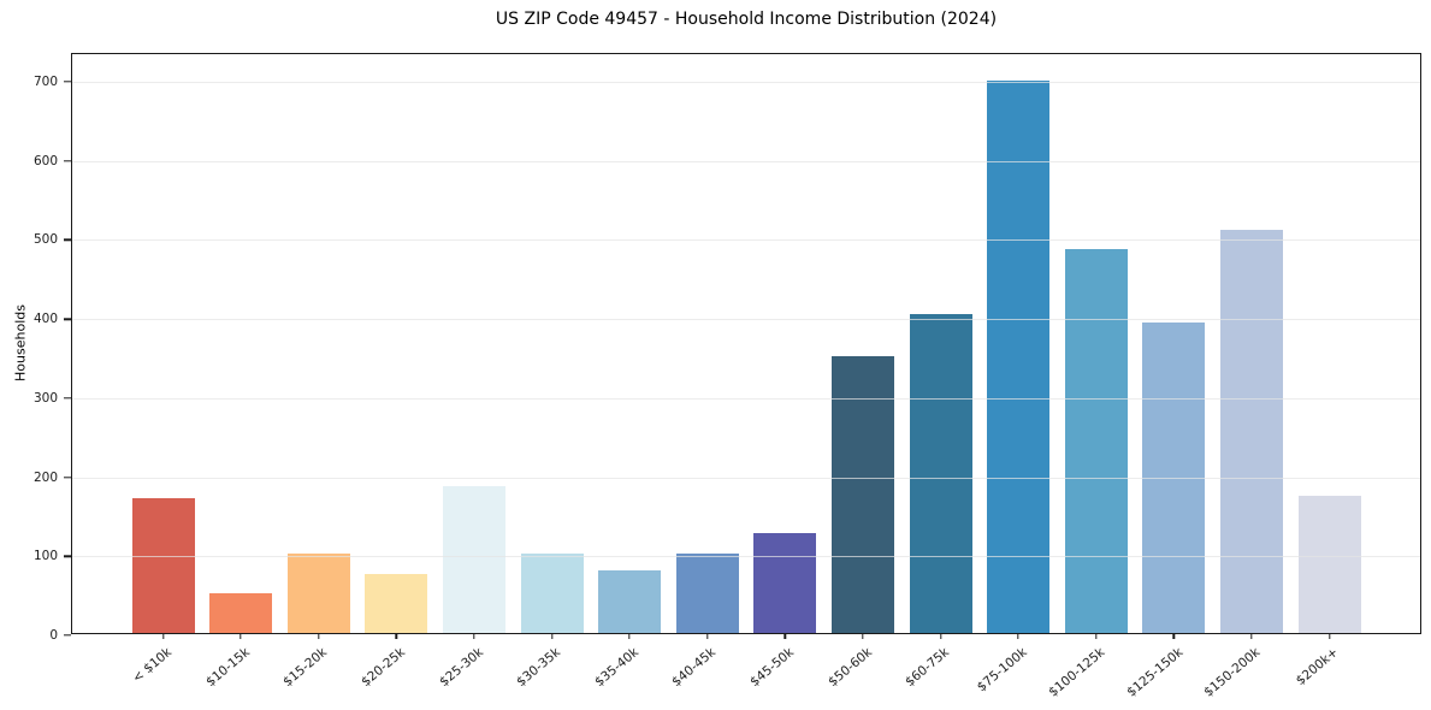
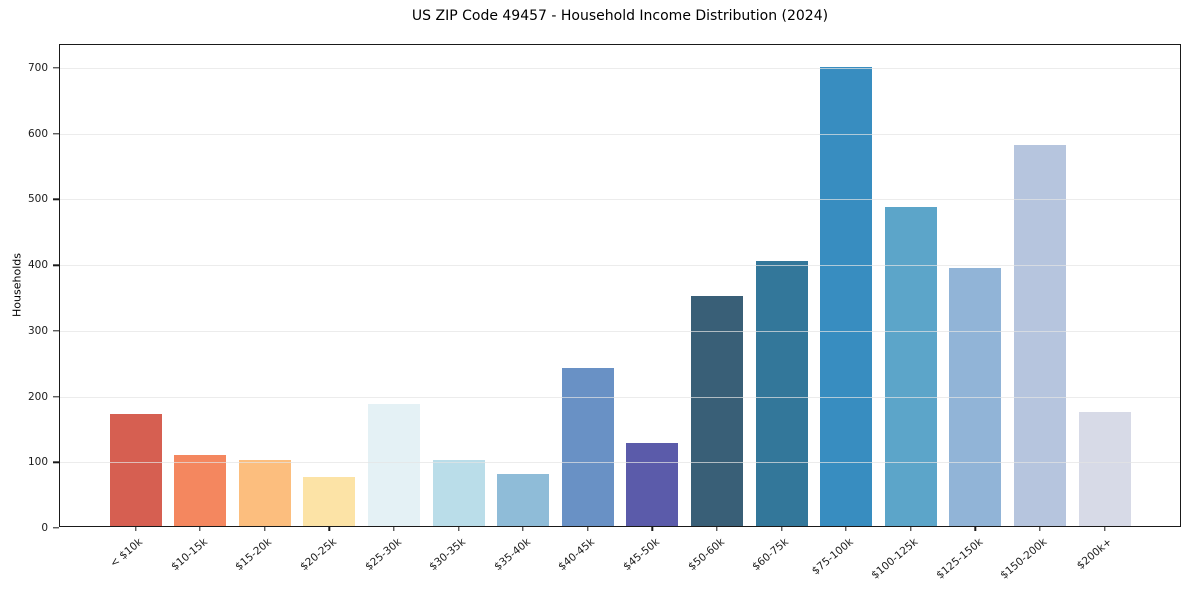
$10-15k: 50 -> 110
$40-45k: 100 -> 240
$150-200k: 510 -> 580
